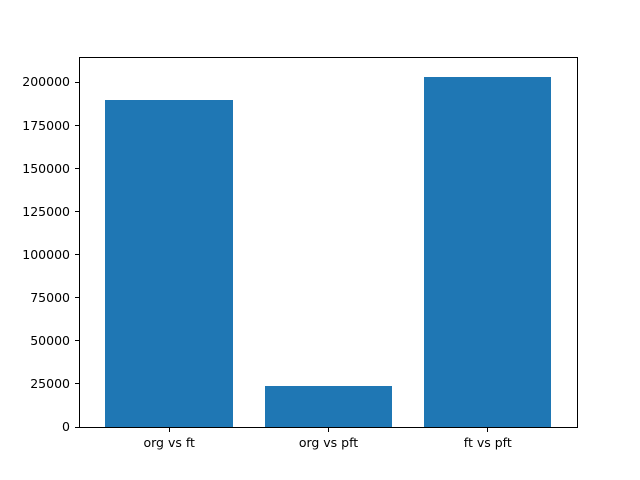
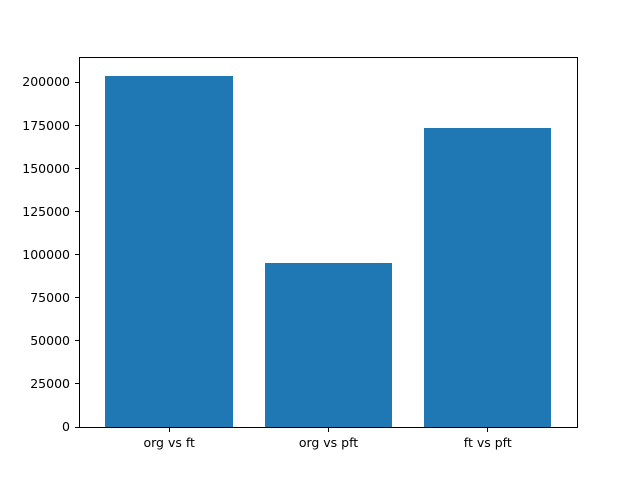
org vs ft: 190000 -> 204000
org vs pft: 24000 -> 95000
ft vs pft: 203000 -> 174000
